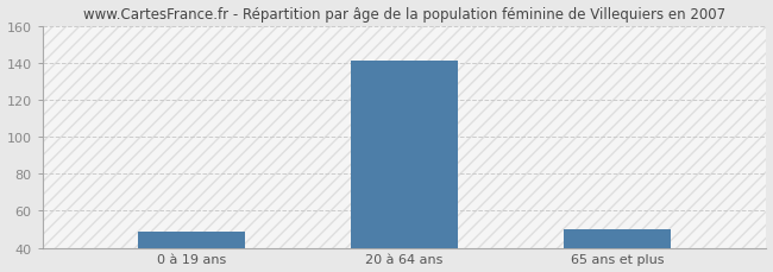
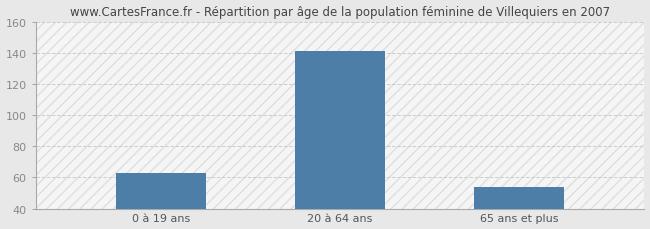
0 à 19 ans: 49 -> 63
65 ans et plus: 50 -> 54
